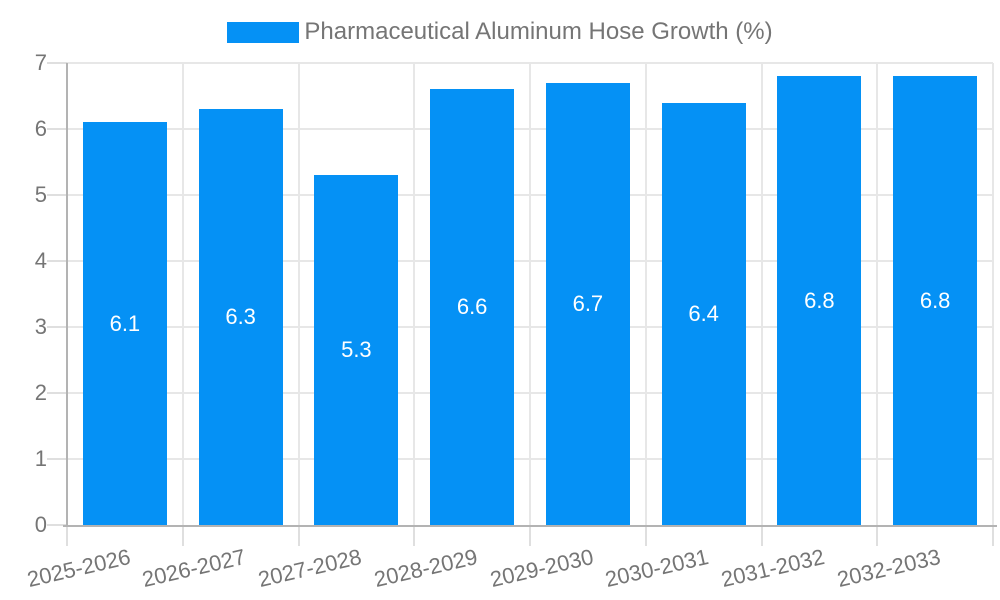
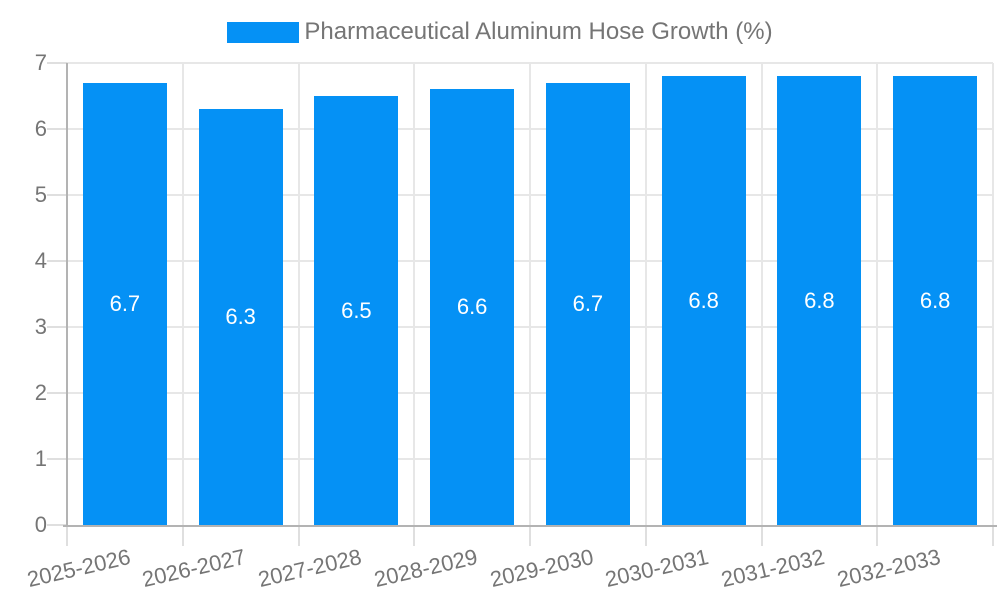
2025-2026: 6.1 -> 6.7
2027-2028: 5.3 -> 6.5
2030-2031: 6.4 -> 6.8
